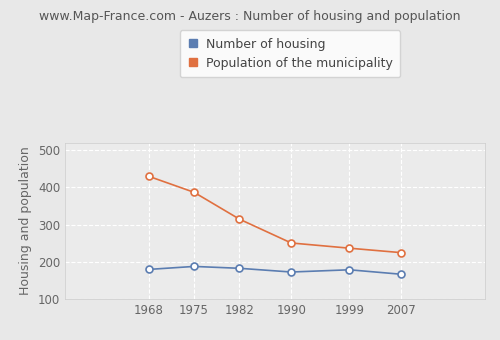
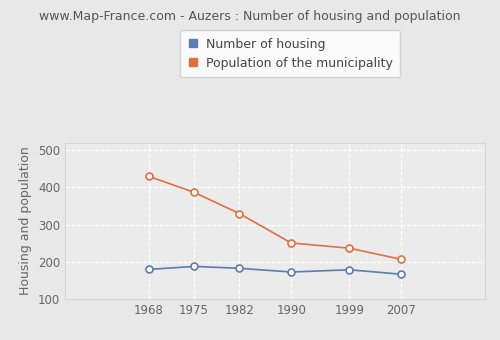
Population of the municipality/1982: 315 -> 330
Population of the municipality/2007: 225 -> 207
